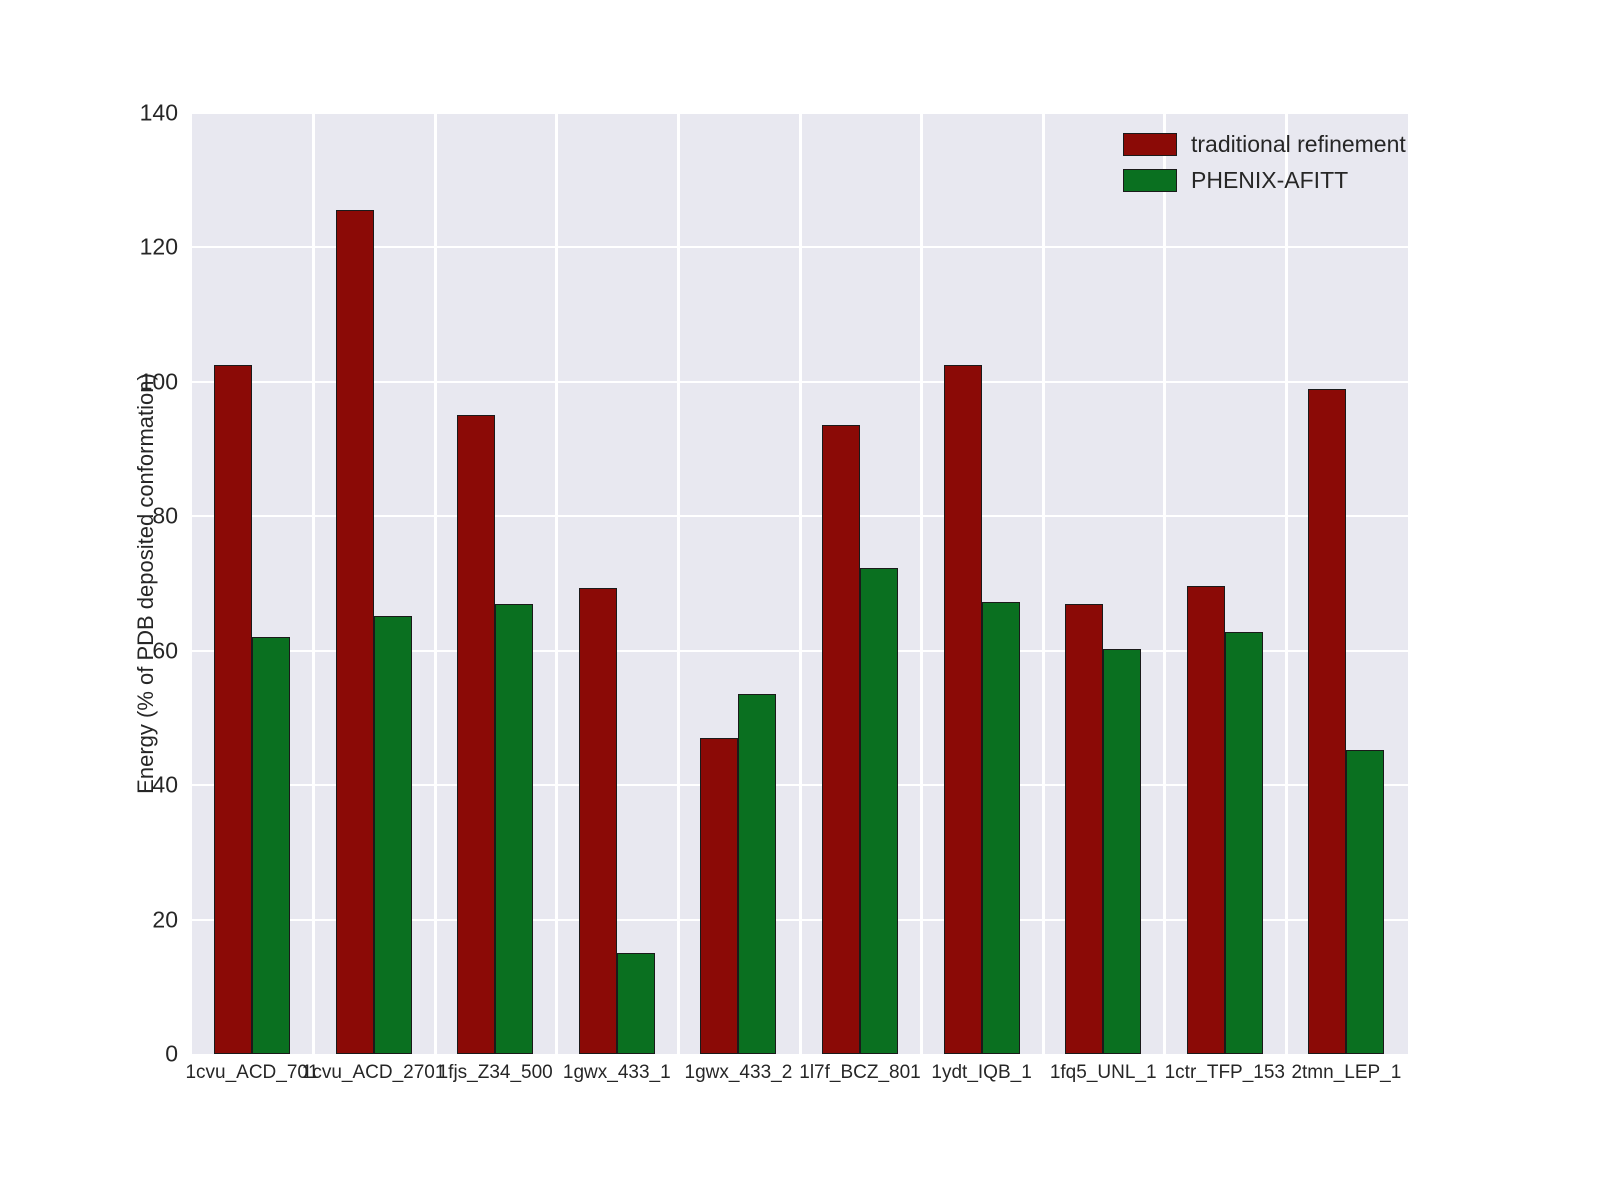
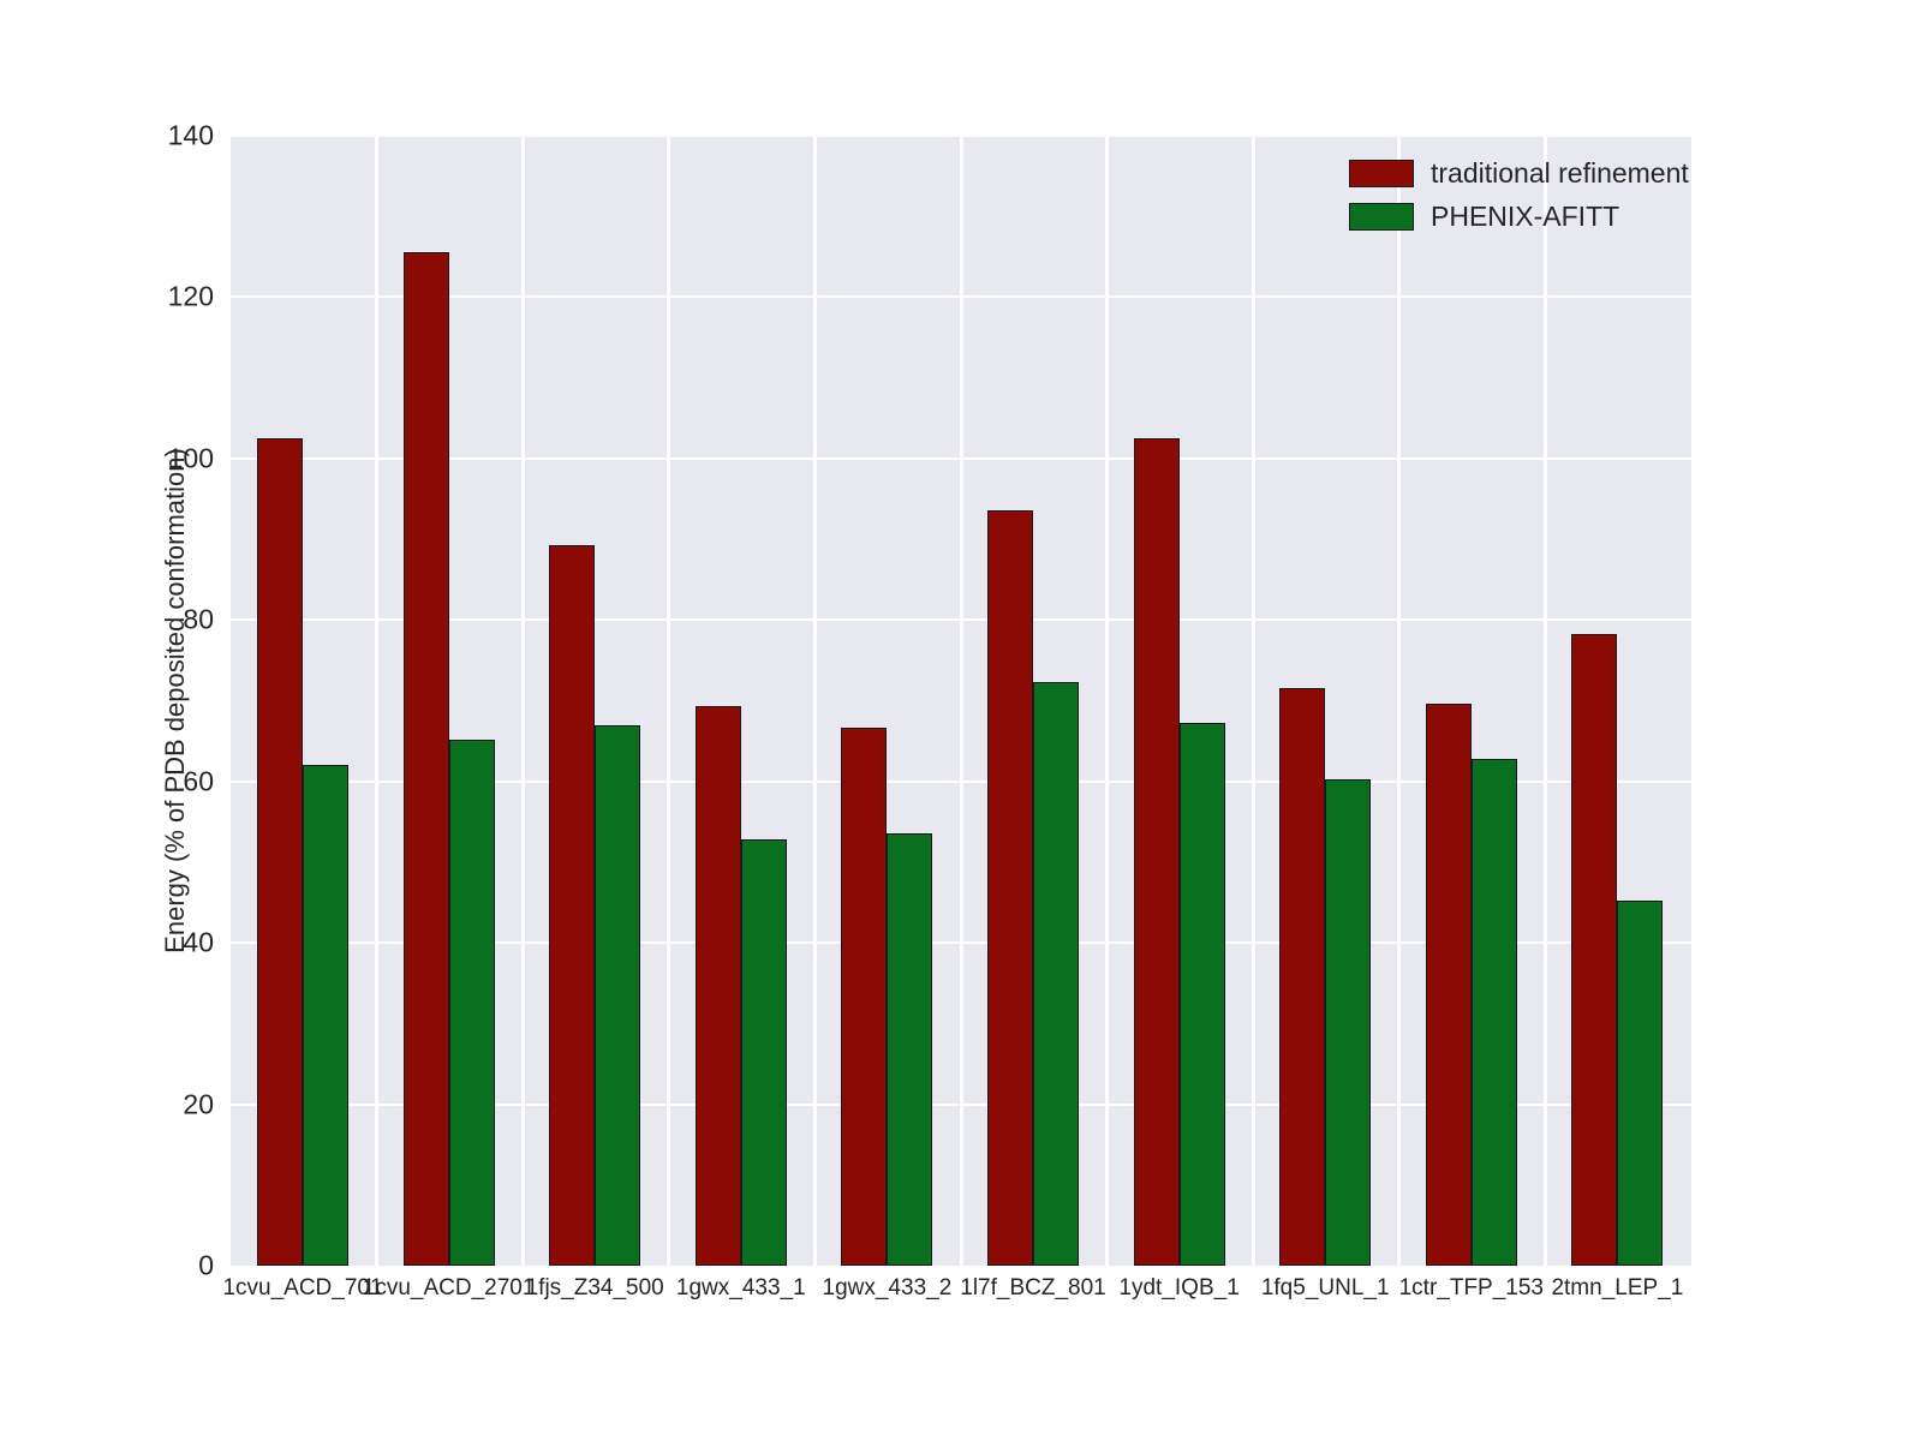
traditional refinement/1fjs_Z34_500: 95 -> 89
PHENIX-AFITT/1gwx_433_1: 15 -> 53
traditional refinement/1gwx_433_2: 47 -> 67
traditional refinement/1fq5_UNL_1: 67 -> 72
traditional refinement/2tmn_LEP_1: 99 -> 78
